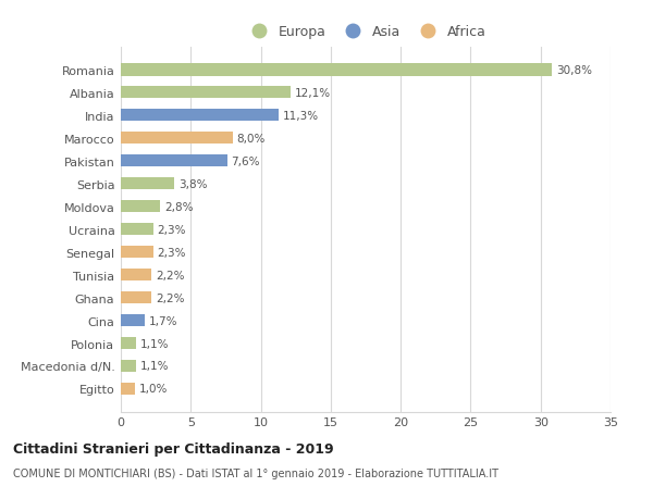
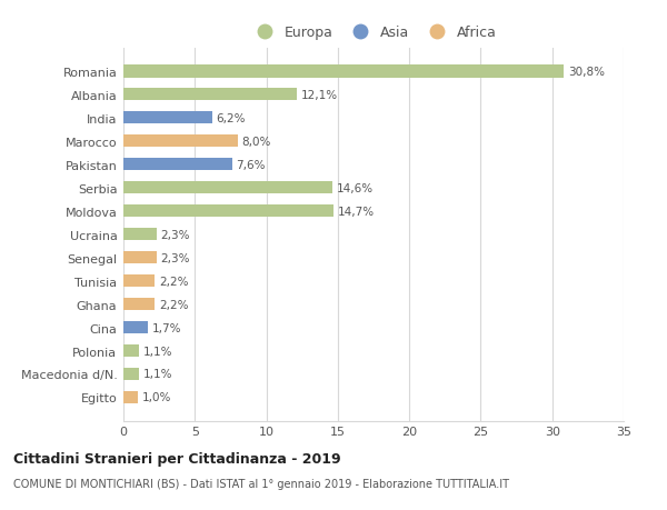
India: 11,3% -> 6,2%
Serbia: 3,8% -> 14,6%
Moldova: 2,8% -> 14,7%
